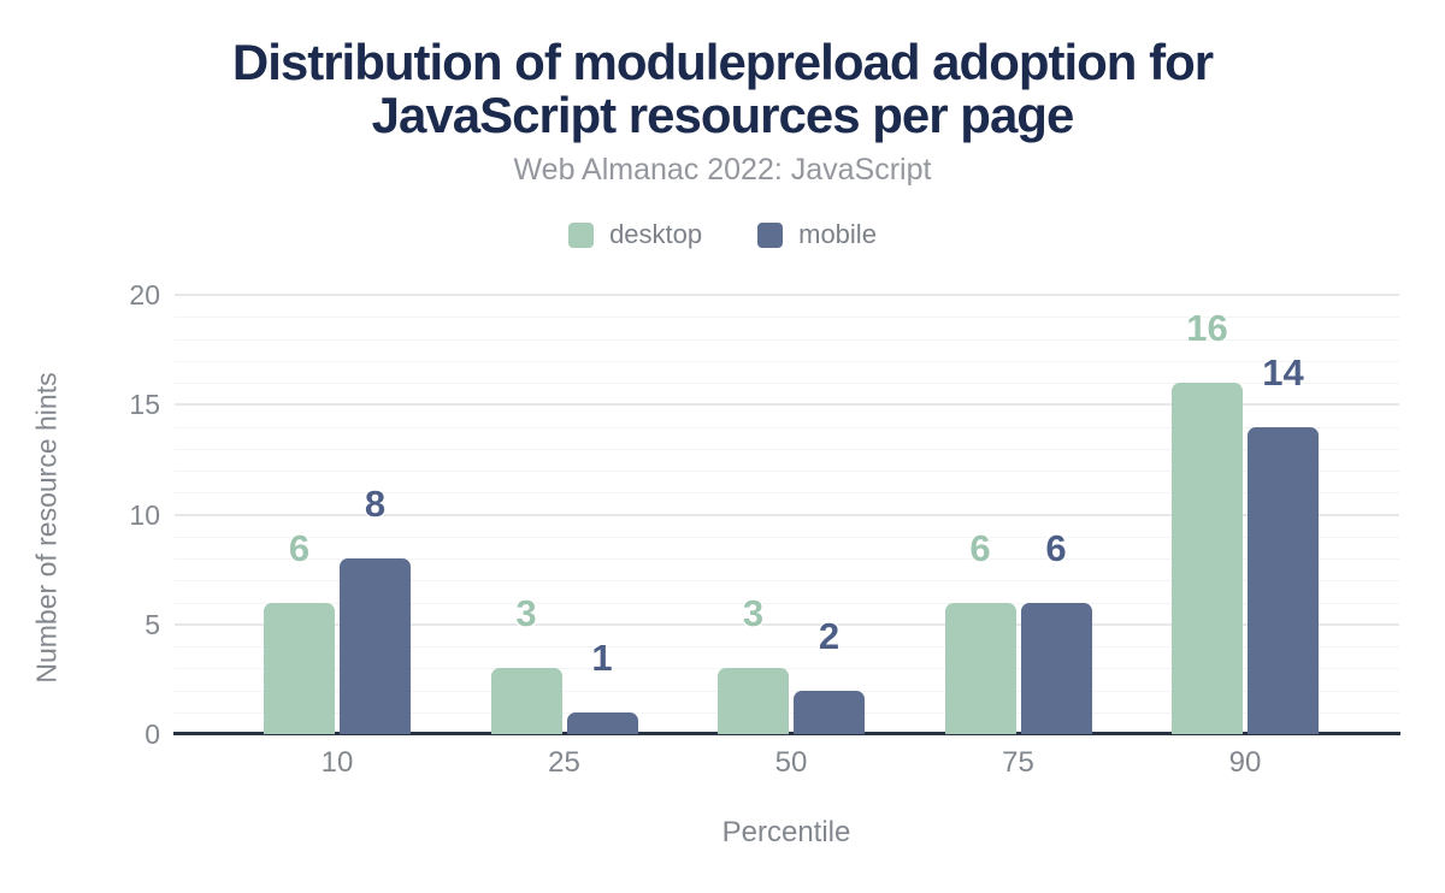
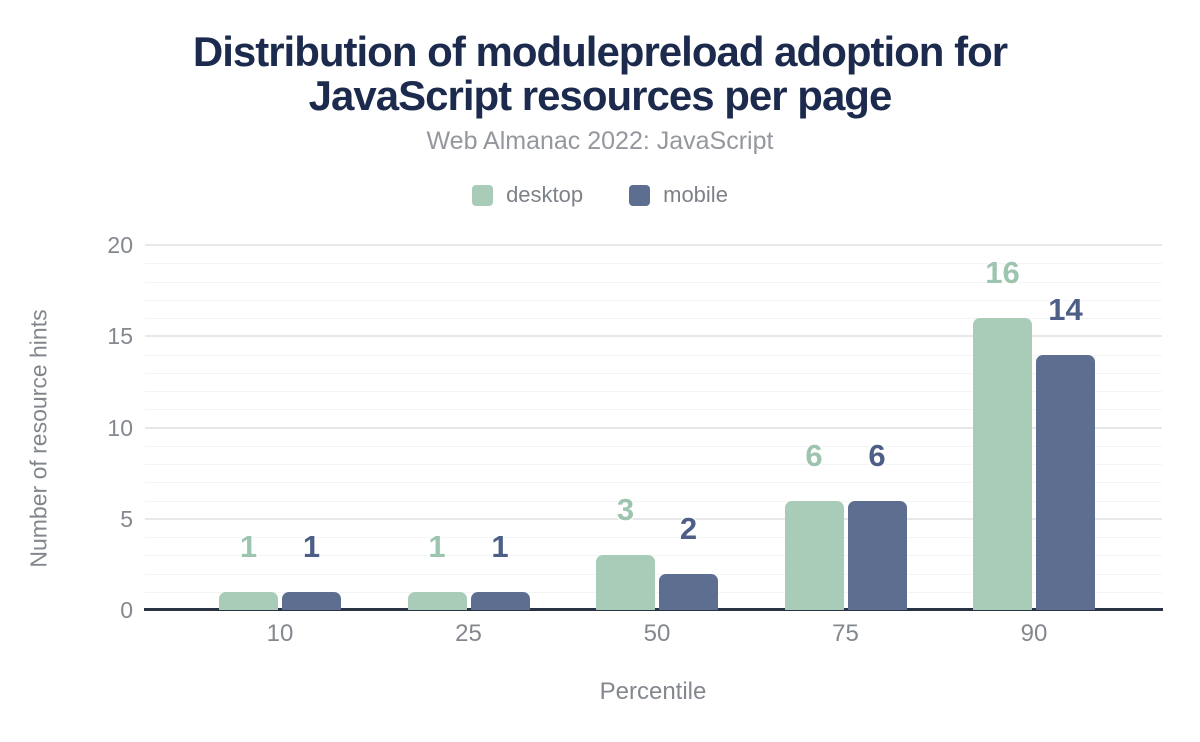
desktop/10: 6 -> 1
mobile/10: 8 -> 1
desktop/25: 3 -> 1
